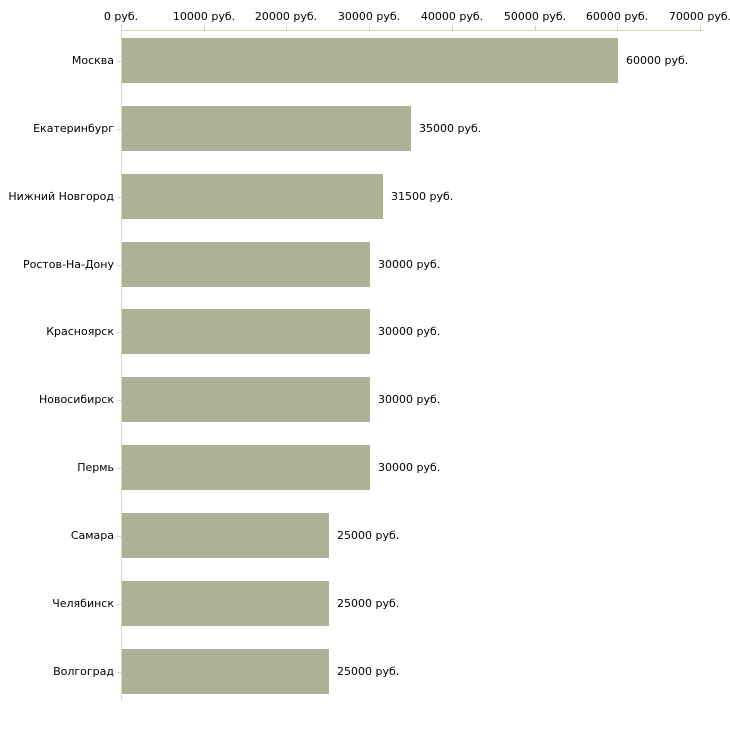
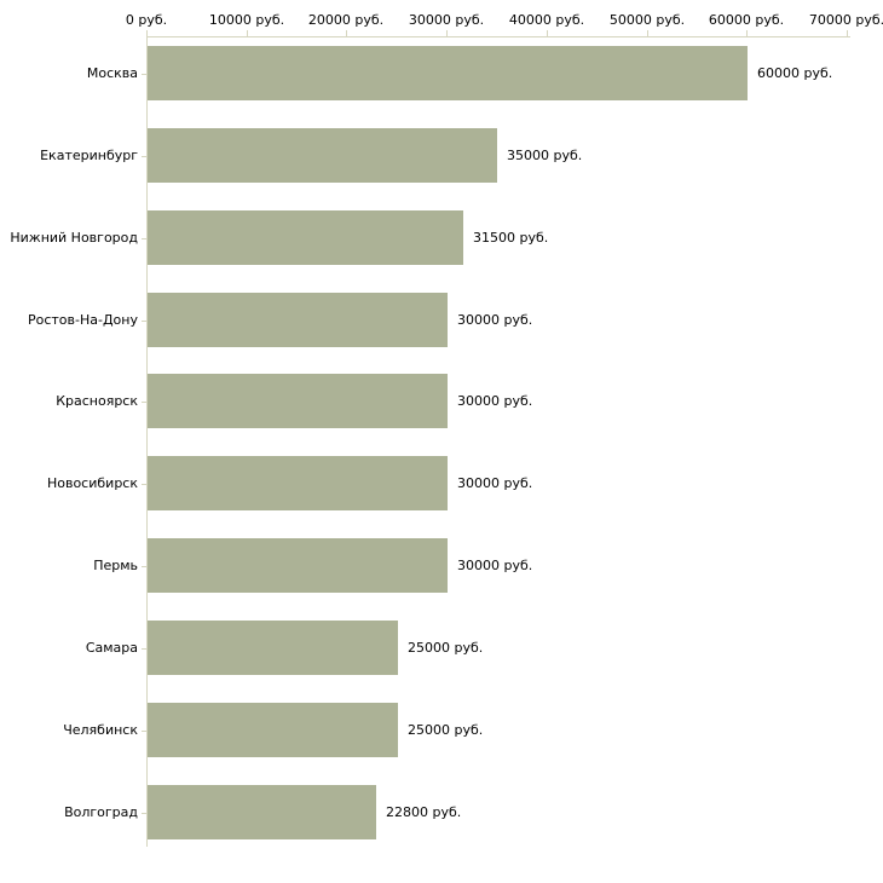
Волгоград: 25000 -> 22800
